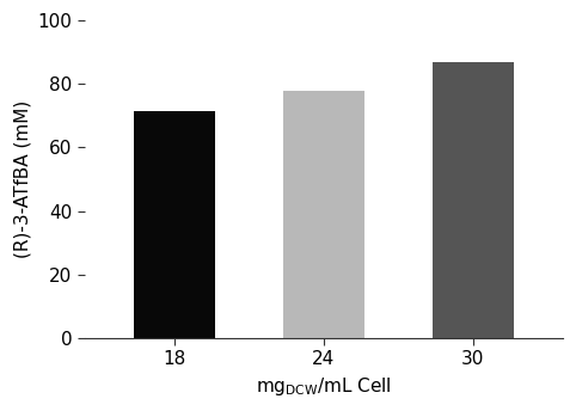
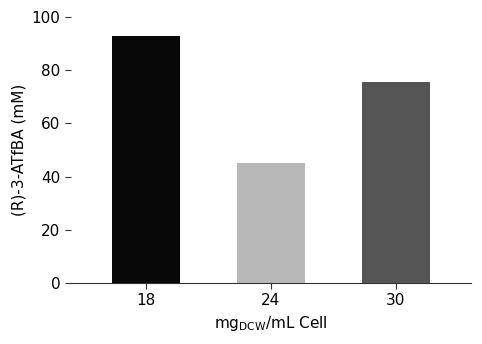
18: 71.5 -> 93.0
24: 78.0 -> 45.0
30: 87.0 -> 75.5
